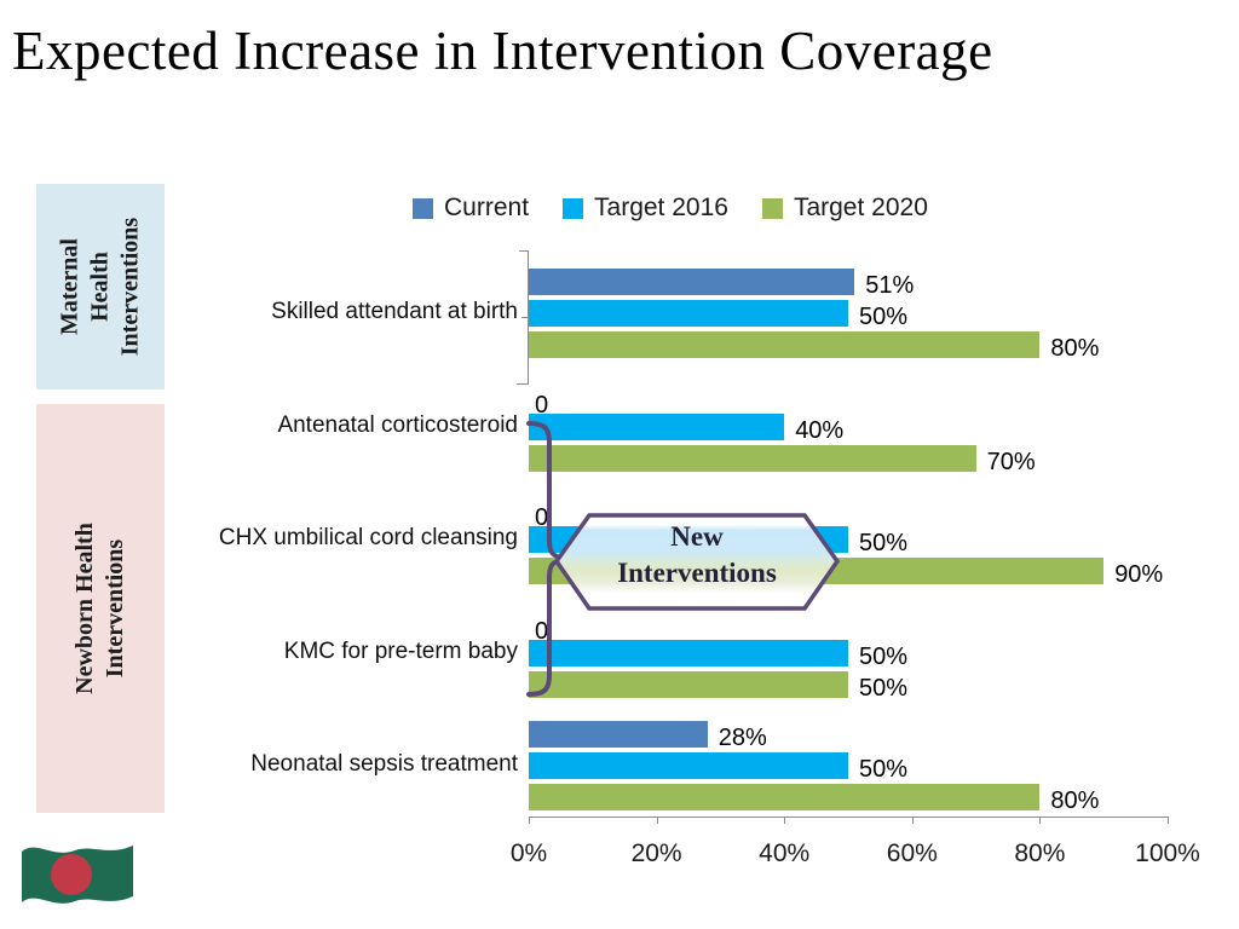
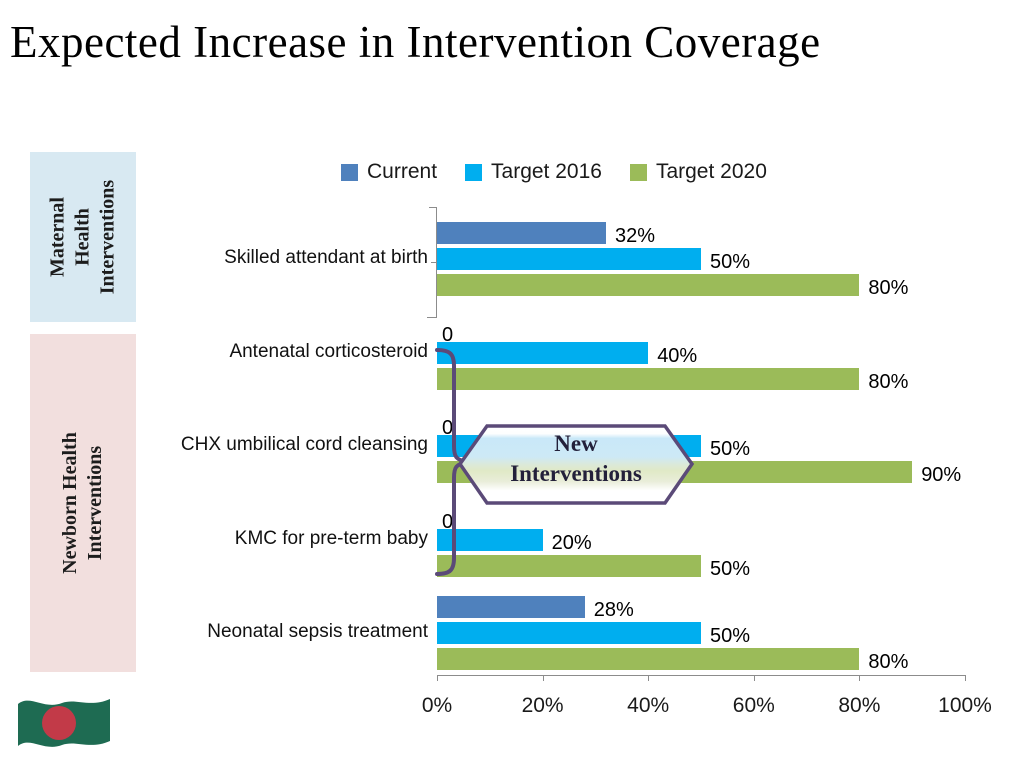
Current/Skilled attendant at birth: 51% -> 32%
Target 2020/Antenatal corticosteroid: 70% -> 80%
Target 2016/KMC for pre-term baby: 50% -> 20%
